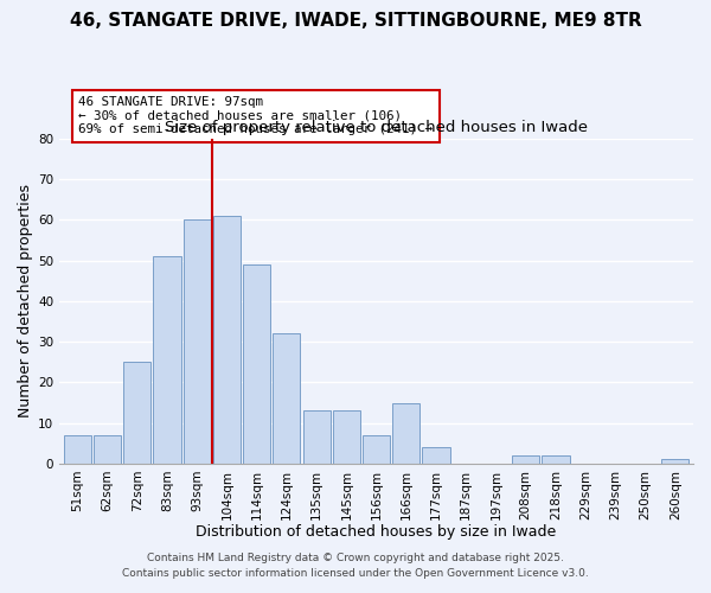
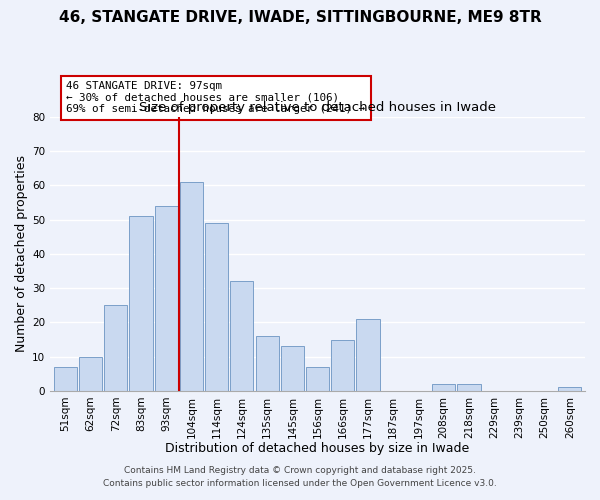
62sqm: 7 -> 10
93sqm: 60 -> 54
135sqm: 13 -> 16
177sqm: 4 -> 21
